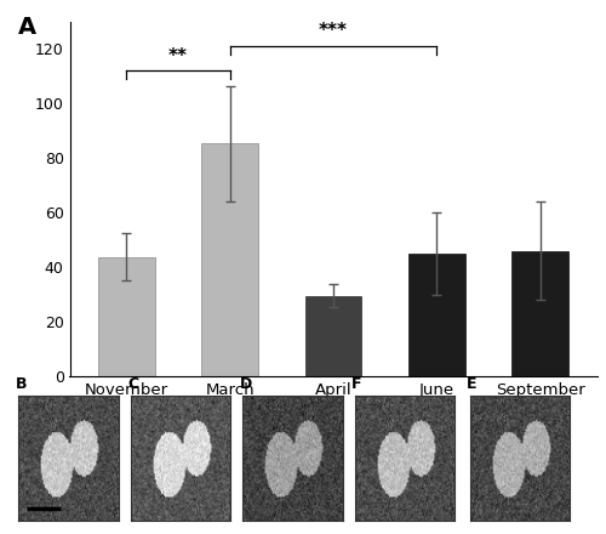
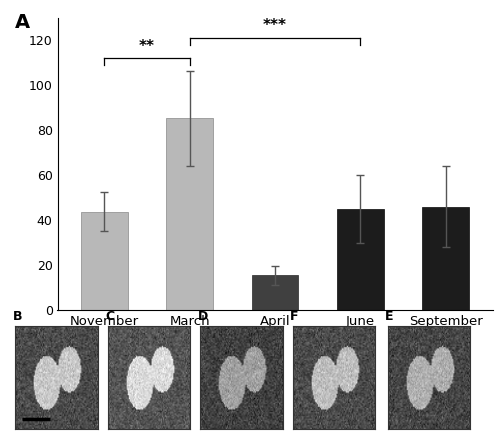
April: 29.6 -> 15.5
